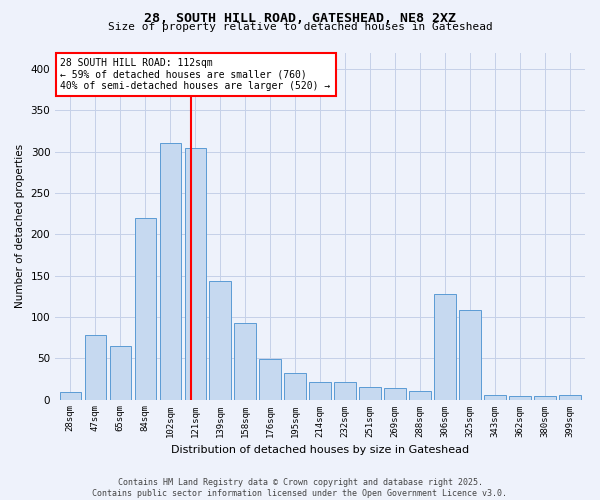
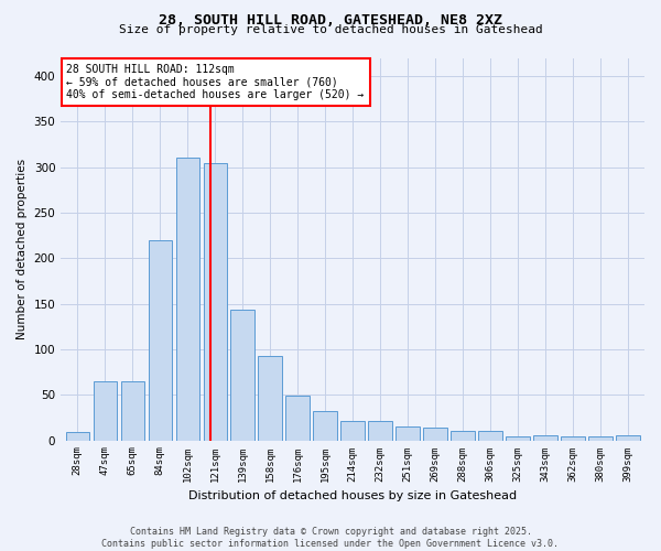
47sqm: 78 -> 65
306sqm: 128 -> 10
325sqm: 108 -> 4
